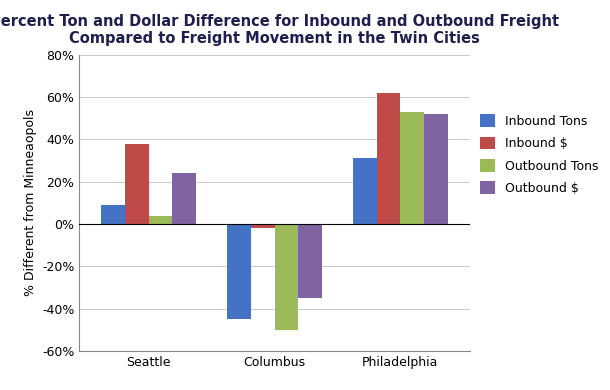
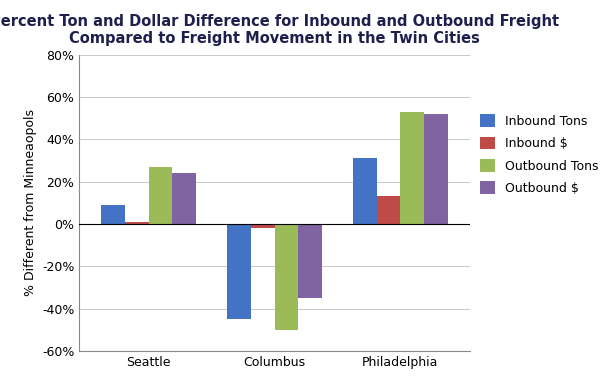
Inbound $/Seattle: 38% -> 1%
Outbound Tons/Seattle: 4% -> 27%
Inbound $/Philadelphia: 62% -> 13%
